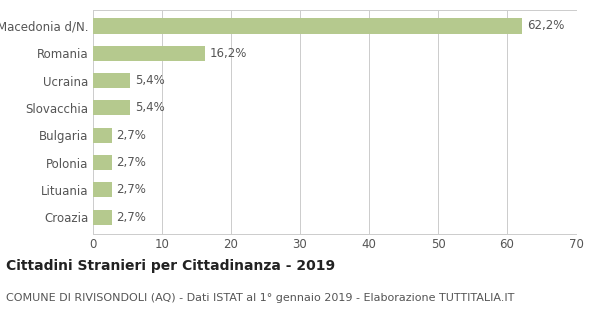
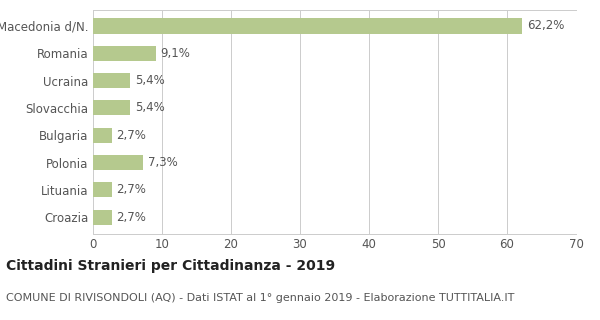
Romania: 16,2% -> 9,1%
Polonia: 2,7% -> 7,3%
